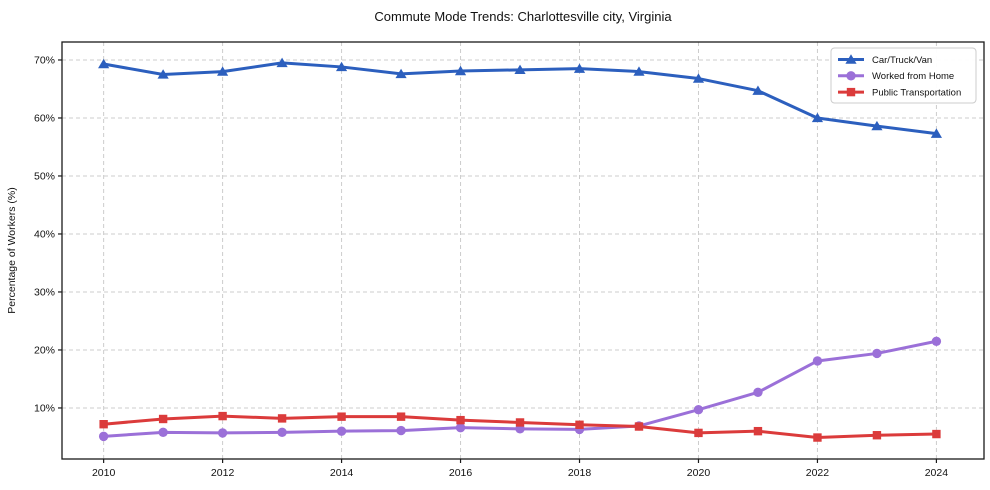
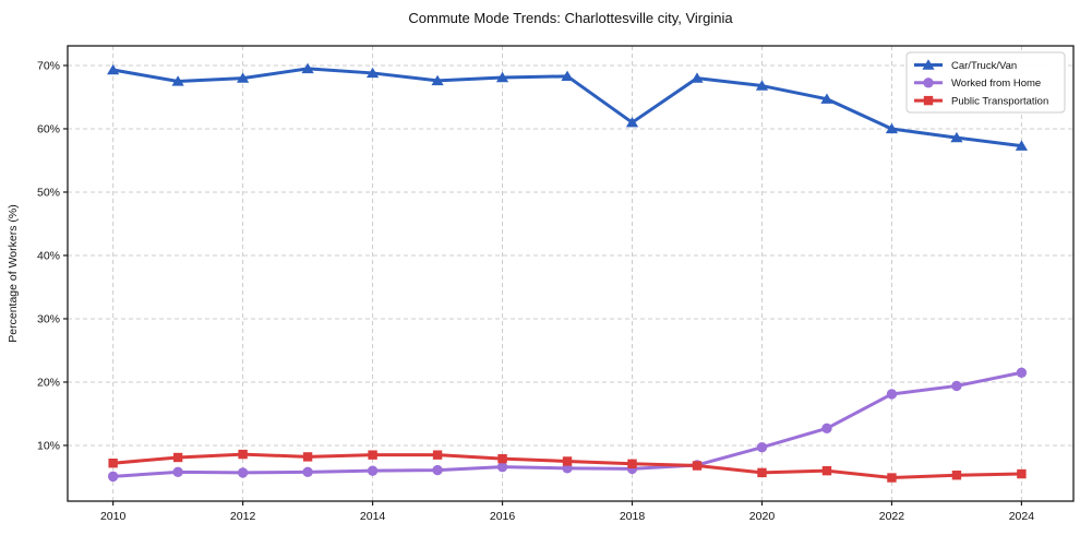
Car/Truck/Van/2018: 68% -> 61%
